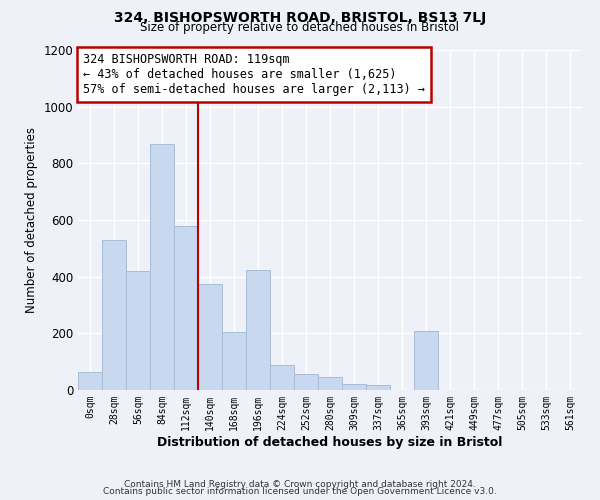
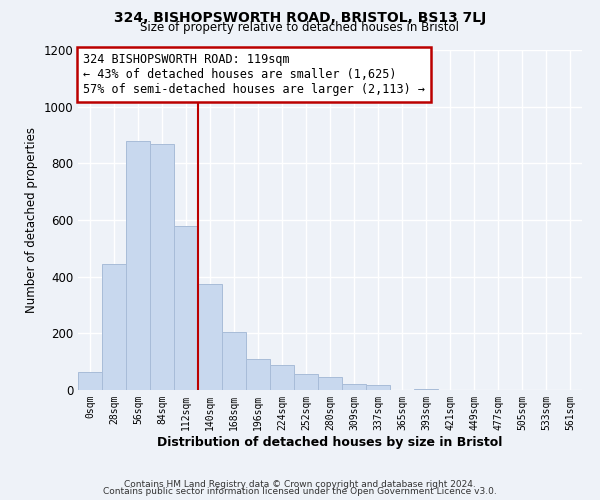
28sqm: 530 -> 445
56sqm: 420 -> 880
196sqm: 425 -> 110
393sqm: 210 -> 5
